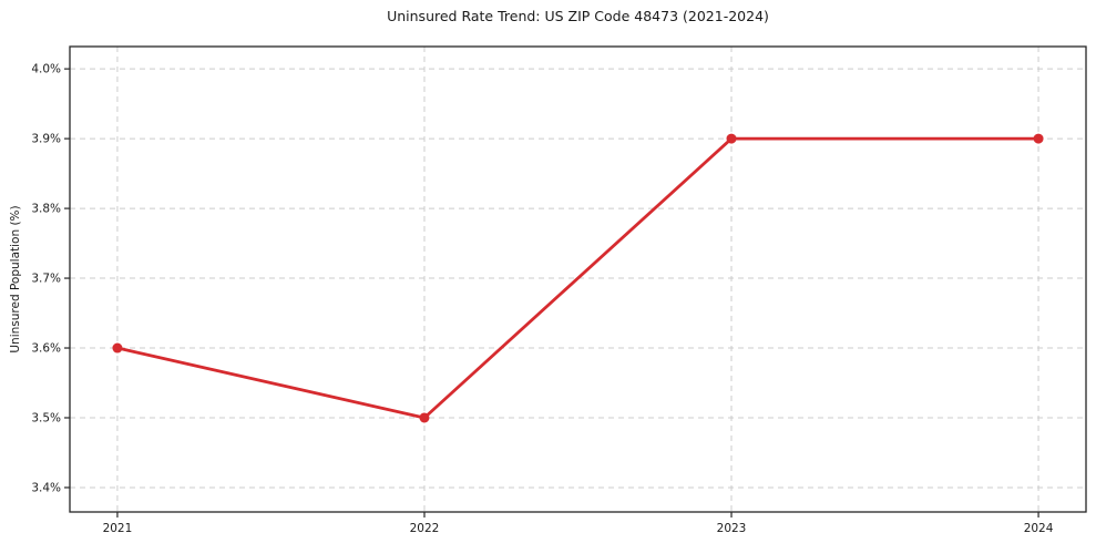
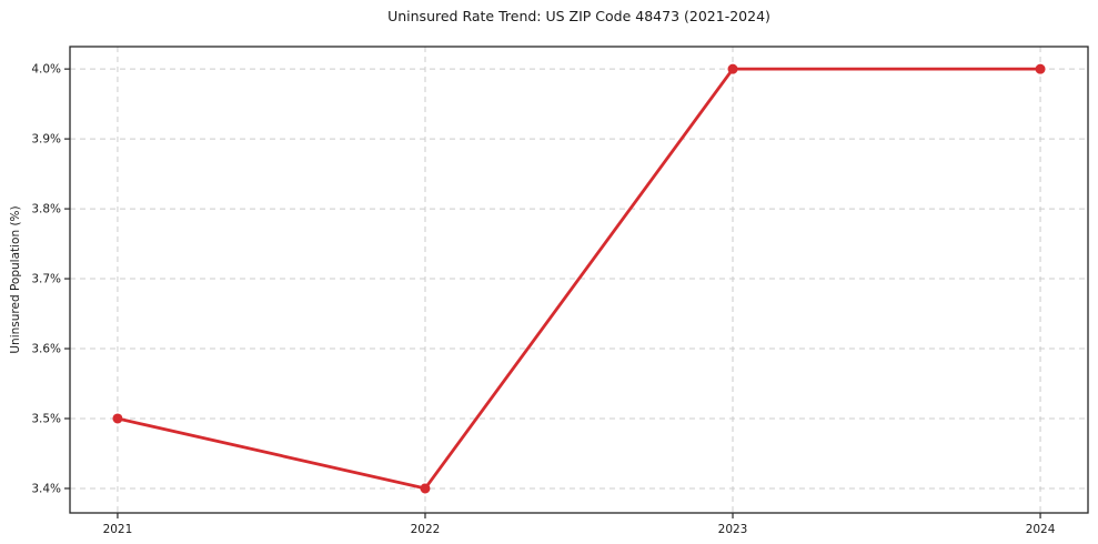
2021: 3.6% -> 3.5%
2022: 3.5% -> 3.4%
2023: 3.9% -> 4.0%
2024: 3.9% -> 4.0%
